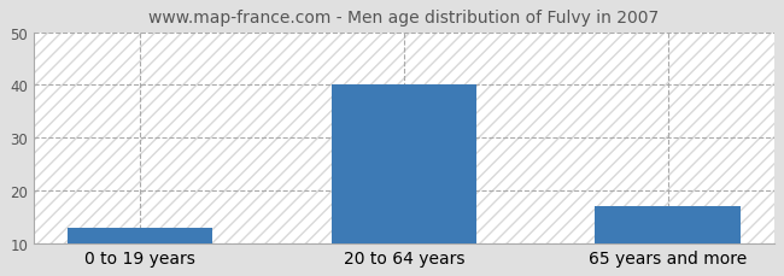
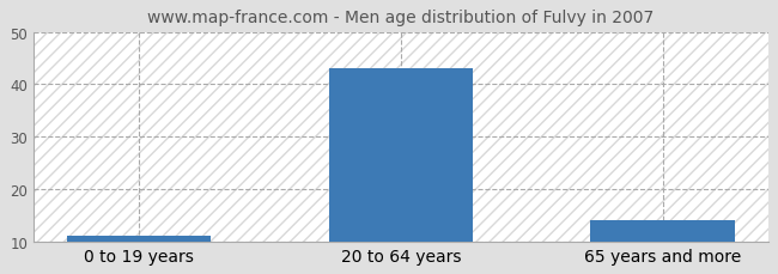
0 to 19 years: 13 -> 11
20 to 64 years: 40 -> 43
65 years and more: 17 -> 14
